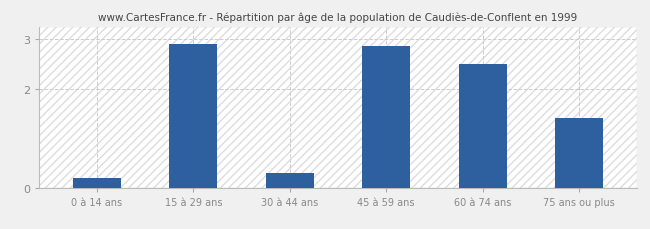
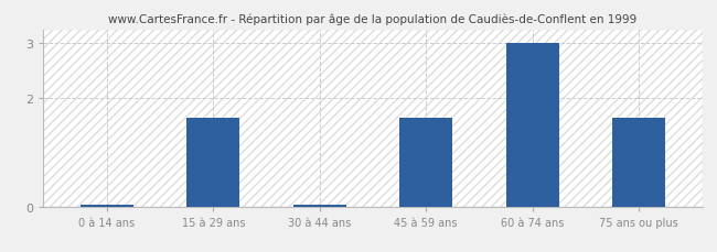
0 à 14 ans: 0.20 -> 0.04
15 à 29 ans: 2.90 -> 1.62
30 à 44 ans: 0.30 -> 0.04
45 à 59 ans: 2.85 -> 1.62
60 à 74 ans: 2.50 -> 3.00
75 ans ou plus: 1.40 -> 1.62
